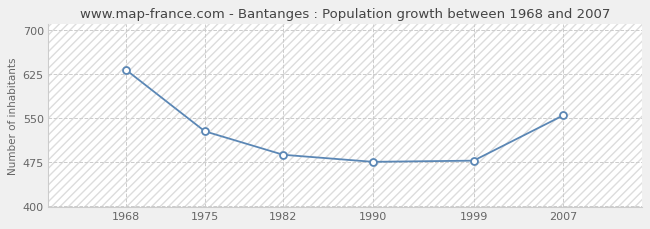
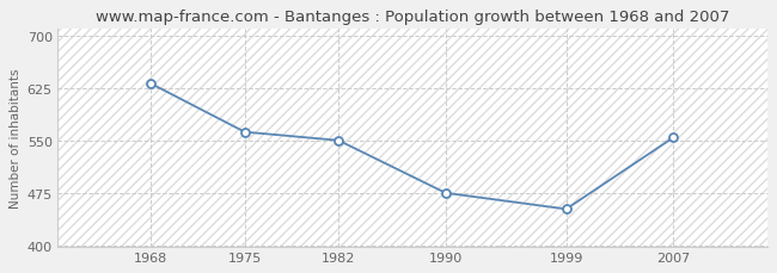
1975: 528 -> 563
1982: 488 -> 551
1999: 478 -> 453
